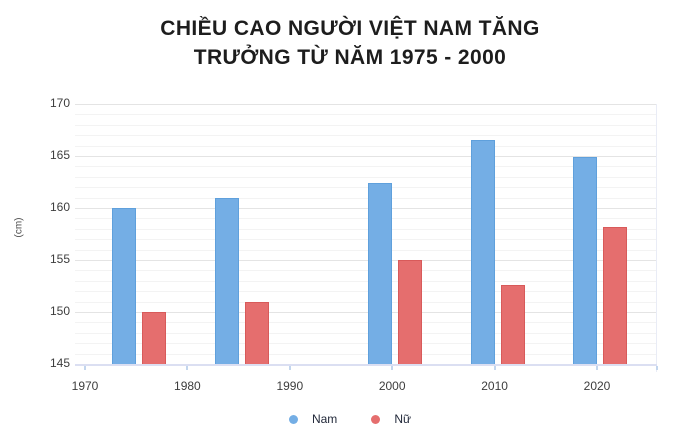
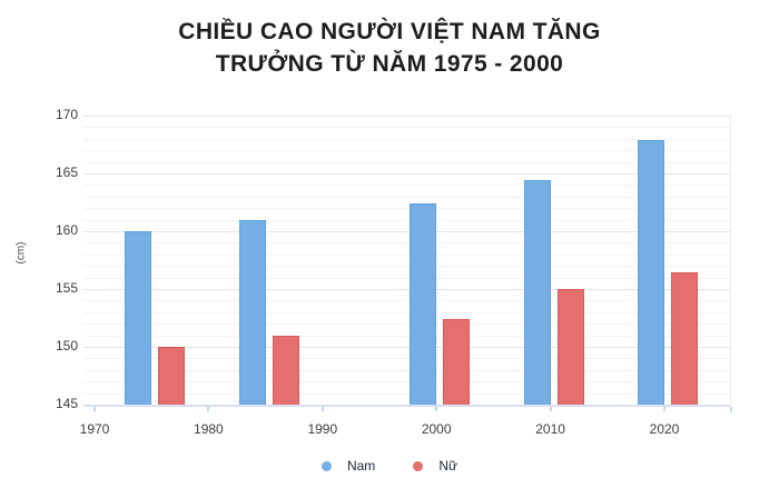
Nữ/2000: 155.0 -> 152.4
Nam/2010: 166.5 -> 164.4
Nữ/2010: 152.6 -> 155.0
Nam/2020: 164.9 -> 167.9
Nữ/2020: 158.2 -> 156.4
